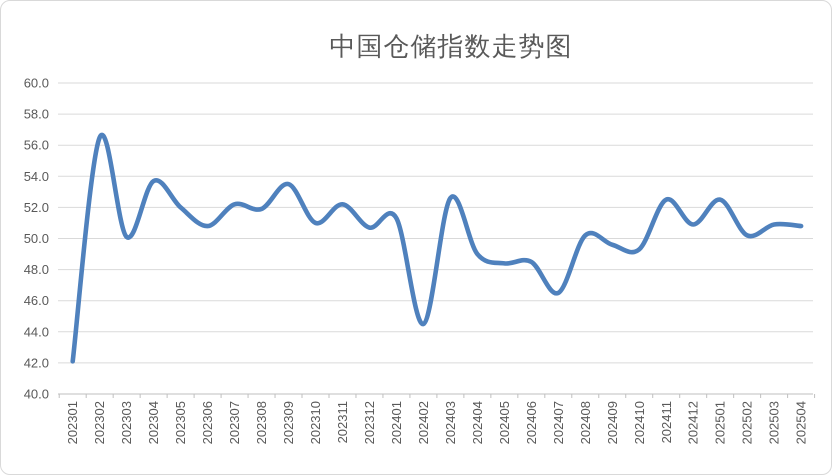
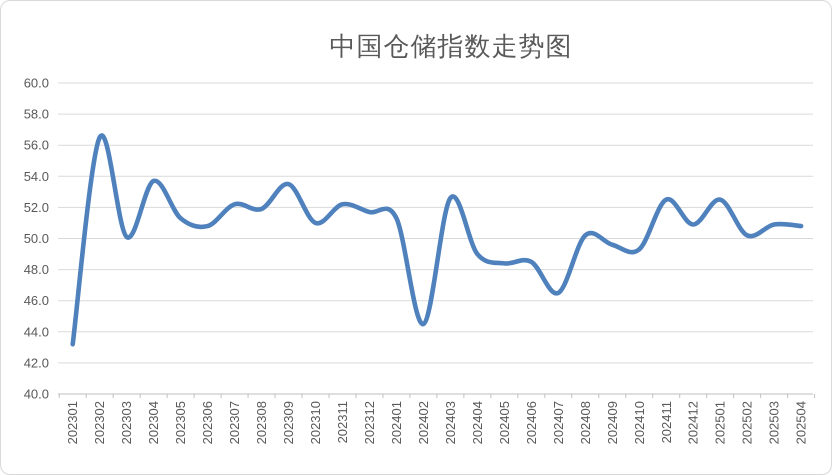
202301: 42.1 -> 43.2
202305: 52.0 -> 51.3
202312: 50.7 -> 51.7
